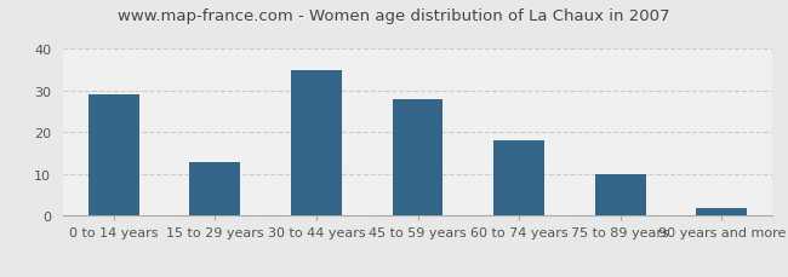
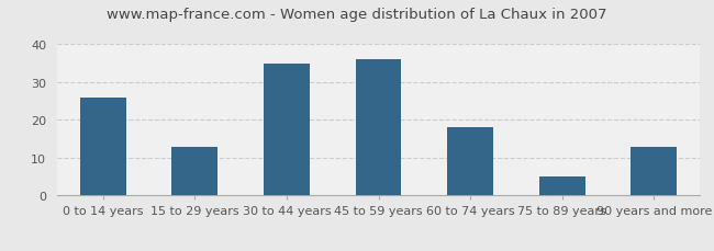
0 to 14 years: 29 -> 26
45 to 59 years: 28 -> 36
75 to 89 years: 10 -> 5
90 years and more: 2 -> 13
